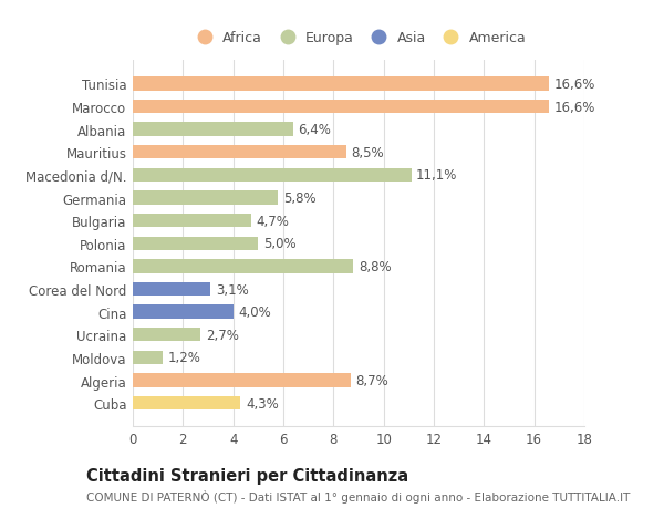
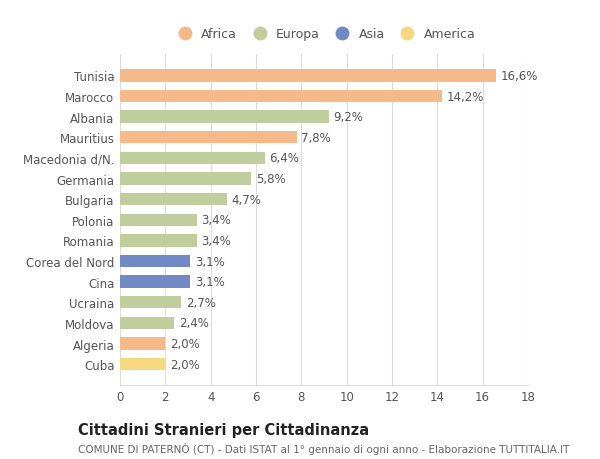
Marocco: 16,6% -> 14,2%
Albania: 6,4% -> 9,2%
Mauritius: 8,5% -> 7,8%
Macedonia d/N.: 11,1% -> 6,4%
Polonia: 5,0% -> 3,4%
Romania: 8,8% -> 3,4%
Cina: 4,0% -> 3,1%
Moldova: 1,2% -> 2,4%
Algeria: 8,7% -> 2,0%
Cuba: 4,3% -> 2,0%
